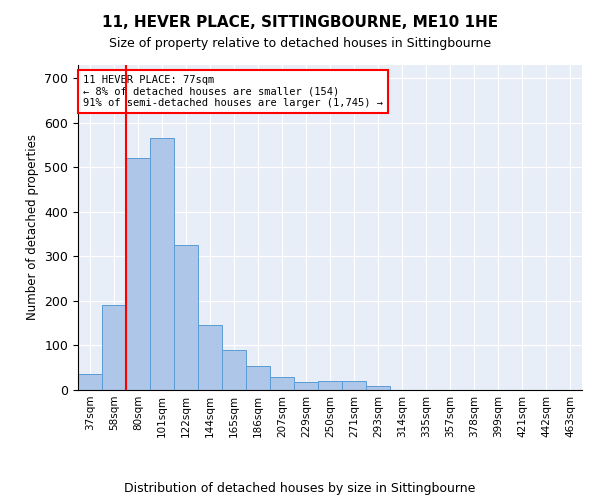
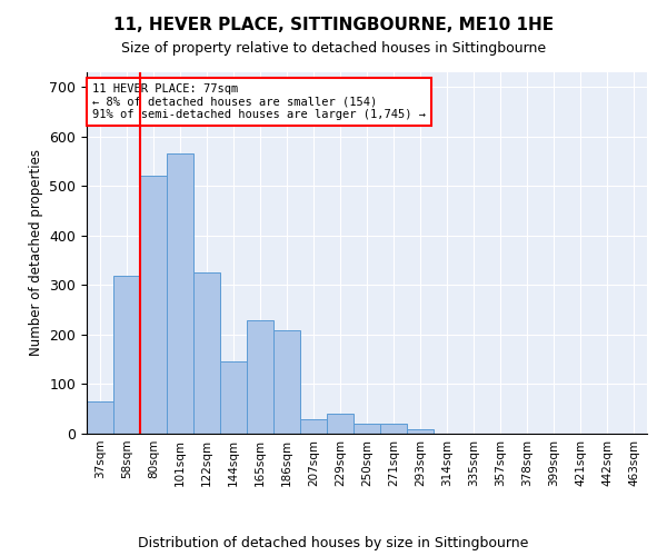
37sqm: 35 -> 65
58sqm: 190 -> 320
165sqm: 90 -> 230
186sqm: 55 -> 210
229sqm: 18 -> 40
